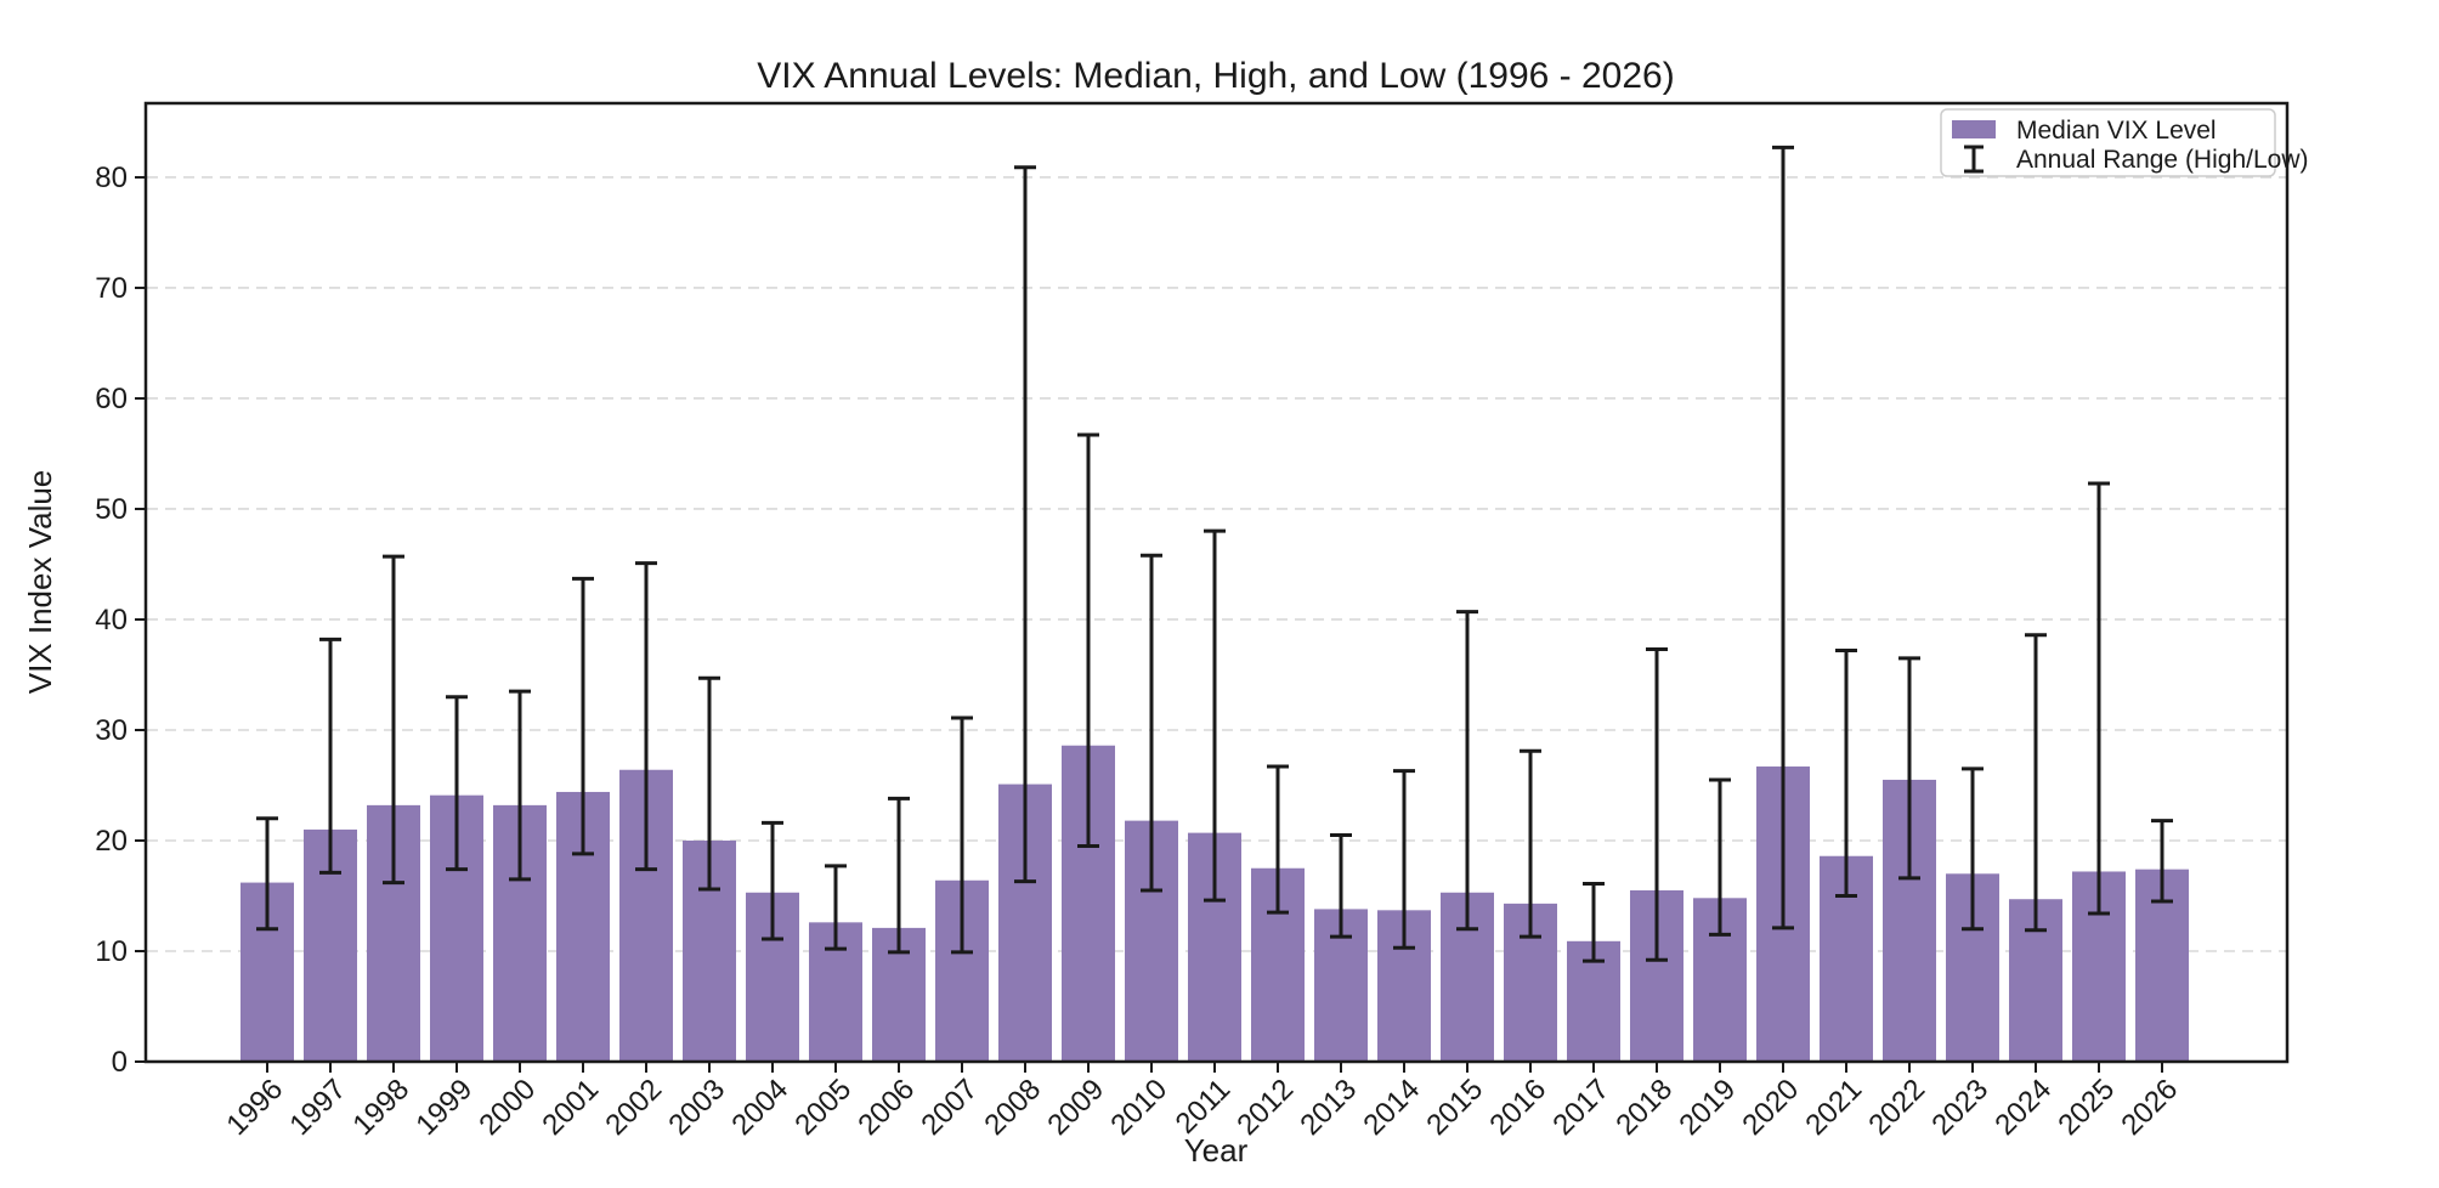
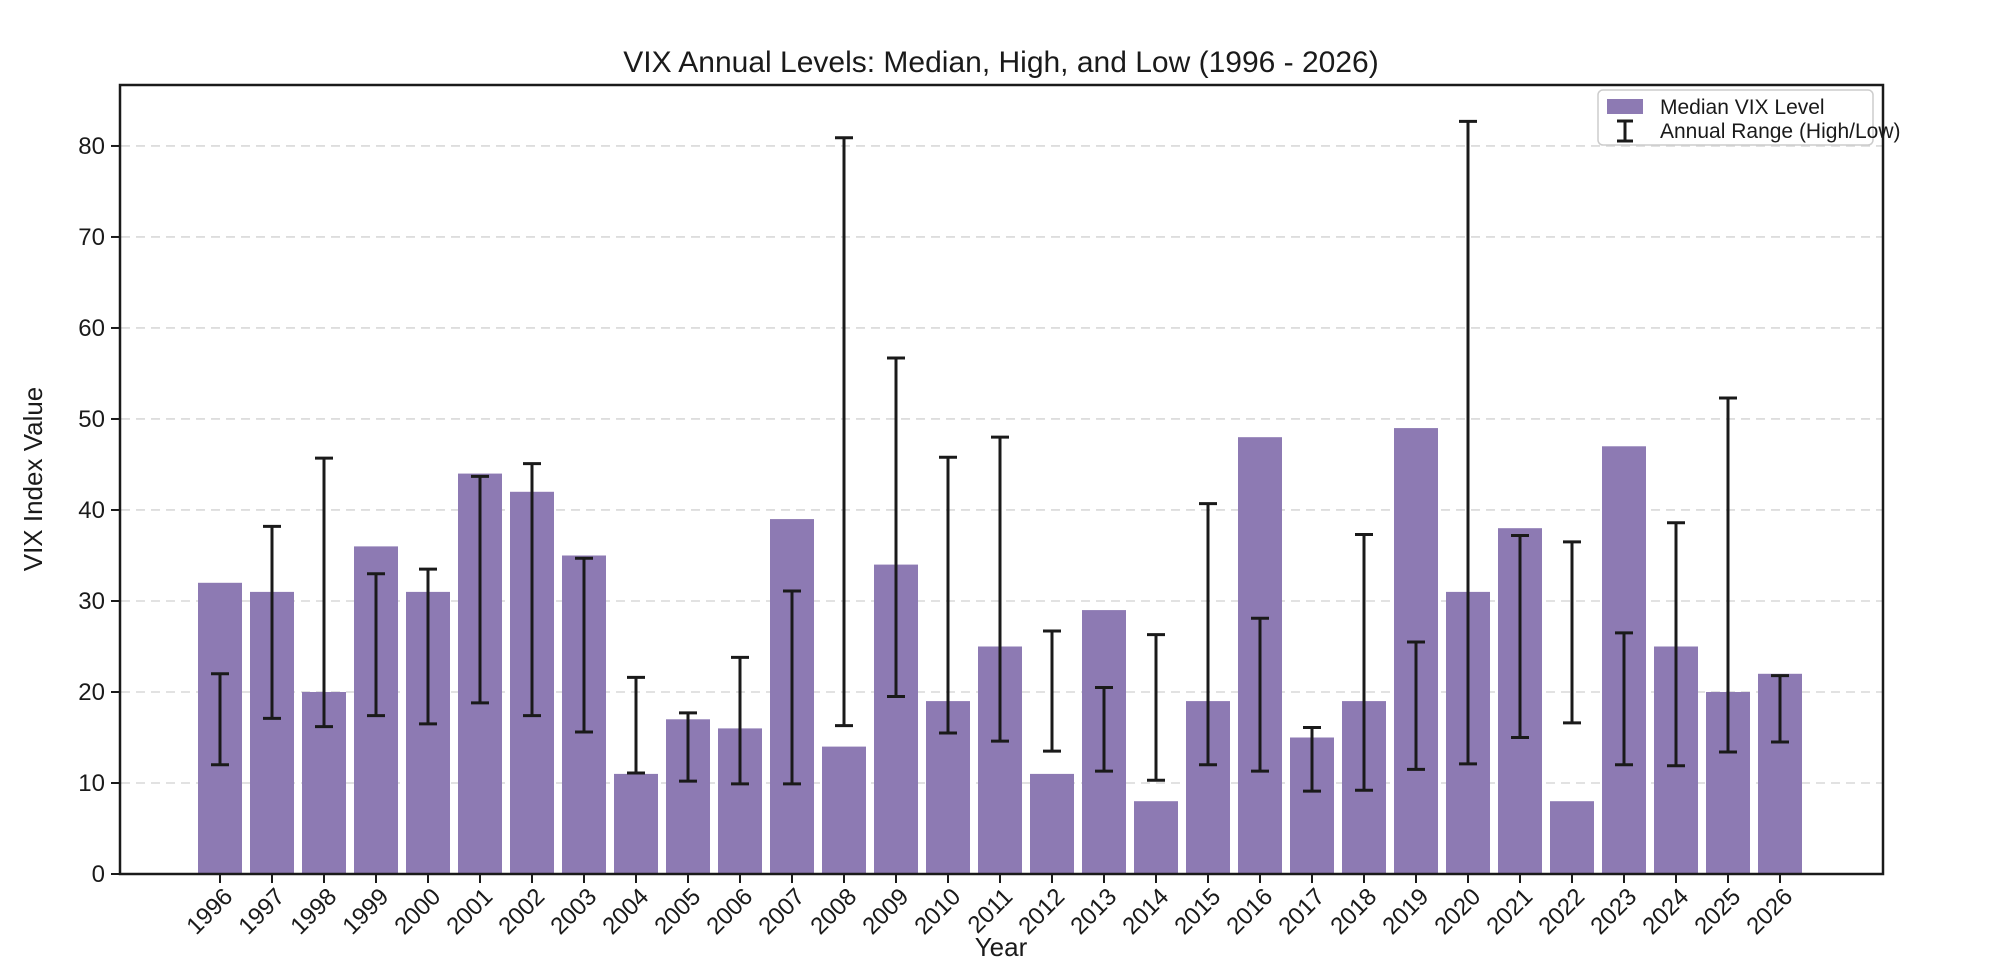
Median VIX Level/1996: 16 -> 32
Median VIX Level/1997: 21 -> 31
Median VIX Level/1998: 23 -> 20
Median VIX Level/1999: 24 -> 36
Median VIX Level/2000: 23 -> 31
Median VIX Level/2001: 24 -> 44
Median VIX Level/2002: 26 -> 42
Median VIX Level/2003: 20 -> 35
Median VIX Level/2004: 15 -> 11
Median VIX Level/2005: 13 -> 17
Median VIX Level/2006: 12 -> 16
Median VIX Level/2007: 16 -> 39
Median VIX Level/2008: 25 -> 14
Median VIX Level/2009: 29 -> 34
Median VIX Level/2010: 22 -> 19
Median VIX Level/2011: 21 -> 25
Median VIX Level/2012: 18 -> 11
Median VIX Level/2013: 14 -> 29
Median VIX Level/2014: 14 -> 8
Median VIX Level/2015: 15 -> 19
Median VIX Level/2016: 14 -> 48
Median VIX Level/2017: 11 -> 15
Median VIX Level/2018: 16 -> 19
Median VIX Level/2019: 15 -> 49
Median VIX Level/2020: 27 -> 31
Median VIX Level/2021: 19 -> 38
Median VIX Level/2022: 26 -> 8
Median VIX Level/2023: 17 -> 47
Median VIX Level/2024: 15 -> 25
Median VIX Level/2025: 17 -> 20
Median VIX Level/2026: 17 -> 22
